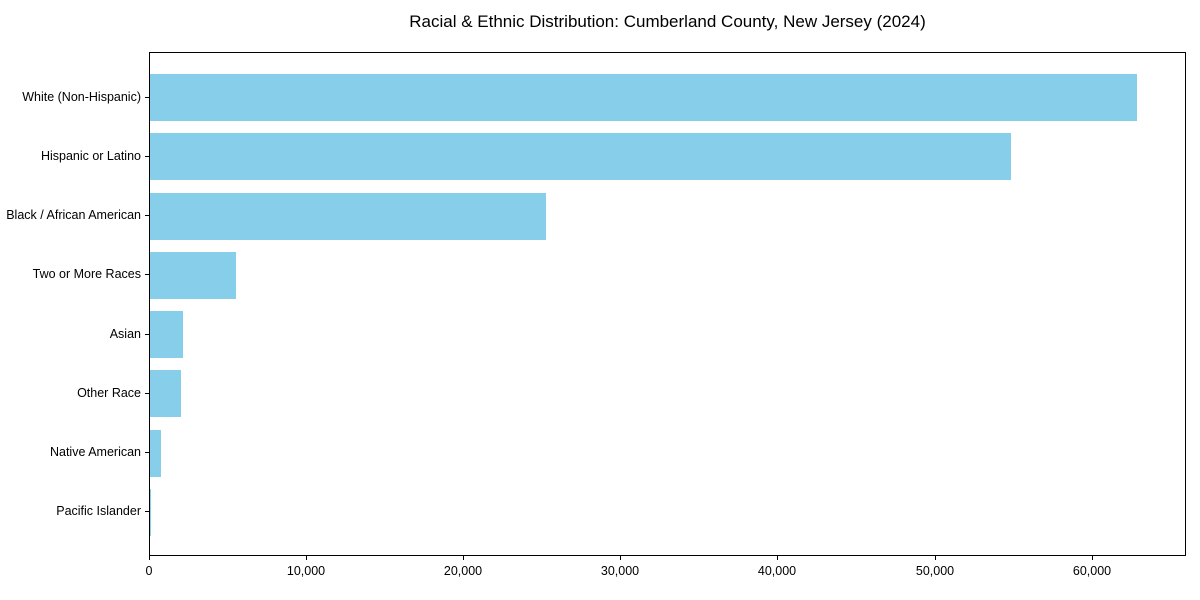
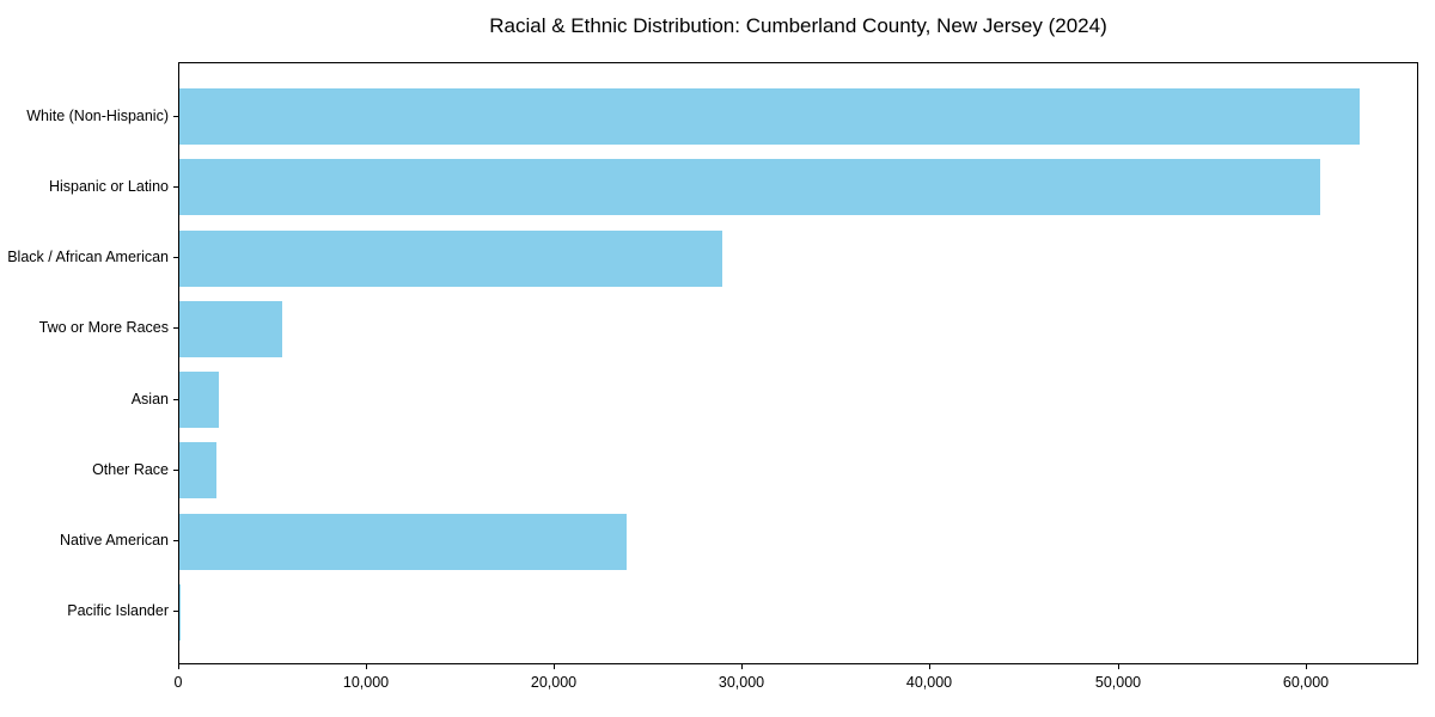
Hispanic or Latino: 54800 -> 60700
Black / African American: 25200 -> 28900
Native American: 700 -> 23800
